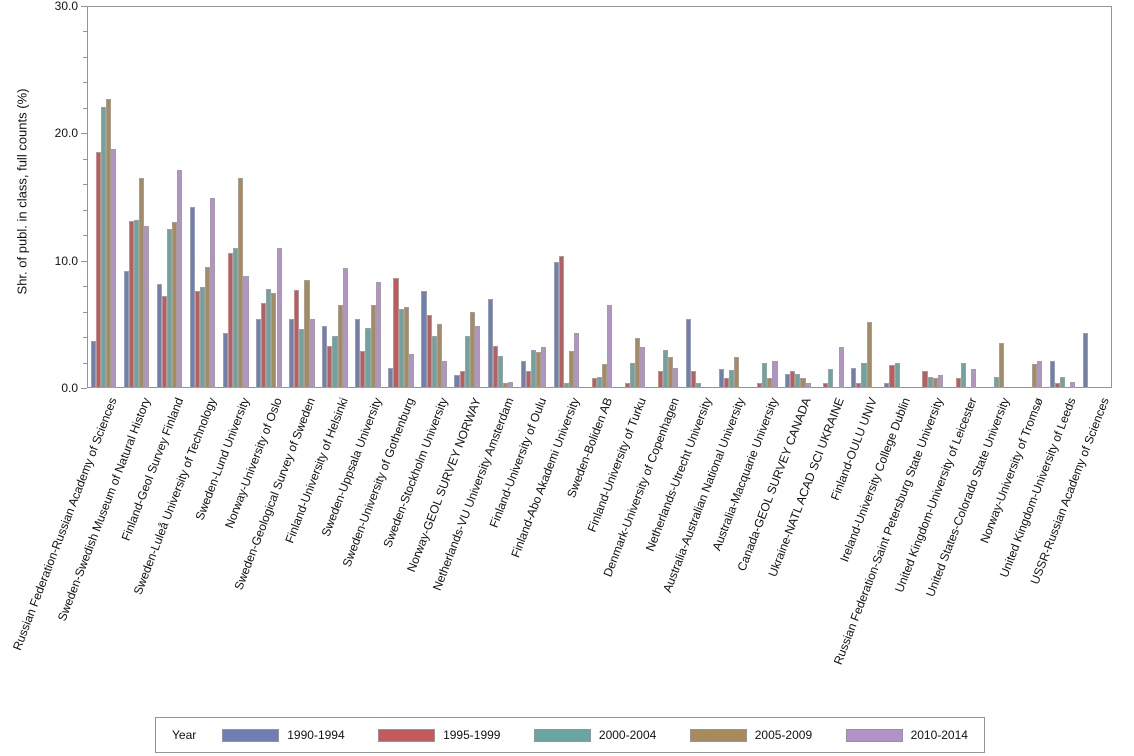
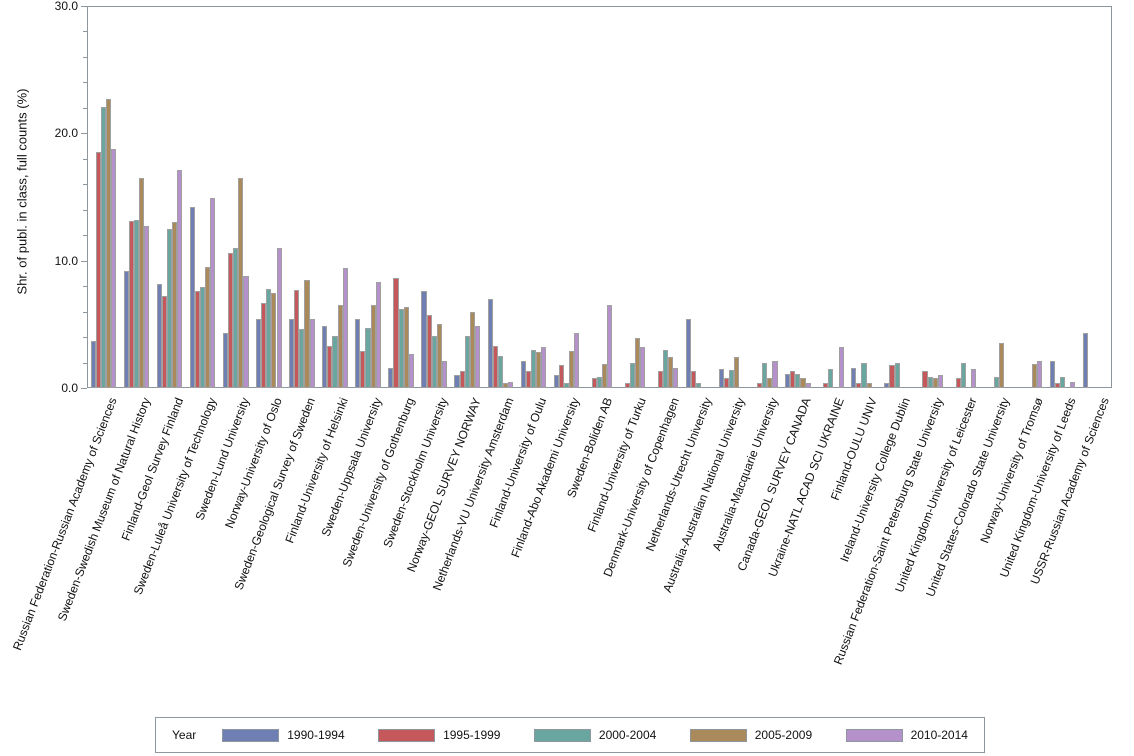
1990-1994/Finland-Abo Akademi University: 9.9 -> 1.0
1995-1999/Finland-Abo Akademi University: 10.4 -> 1.8
2005-2009/Finland-OULU UNIV: 5.2 -> 0.4
